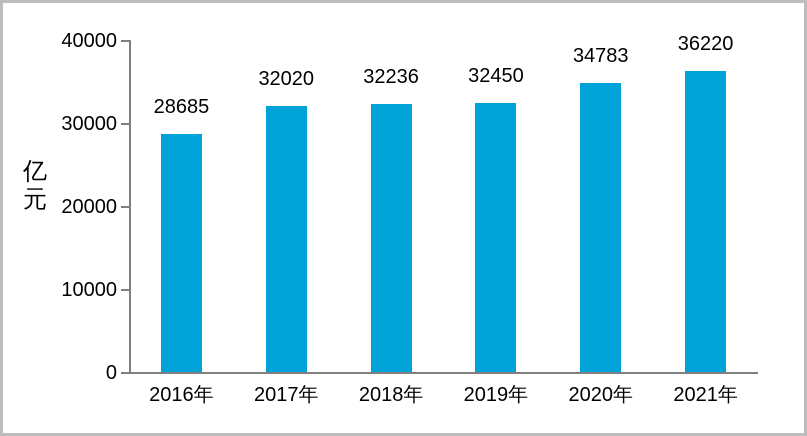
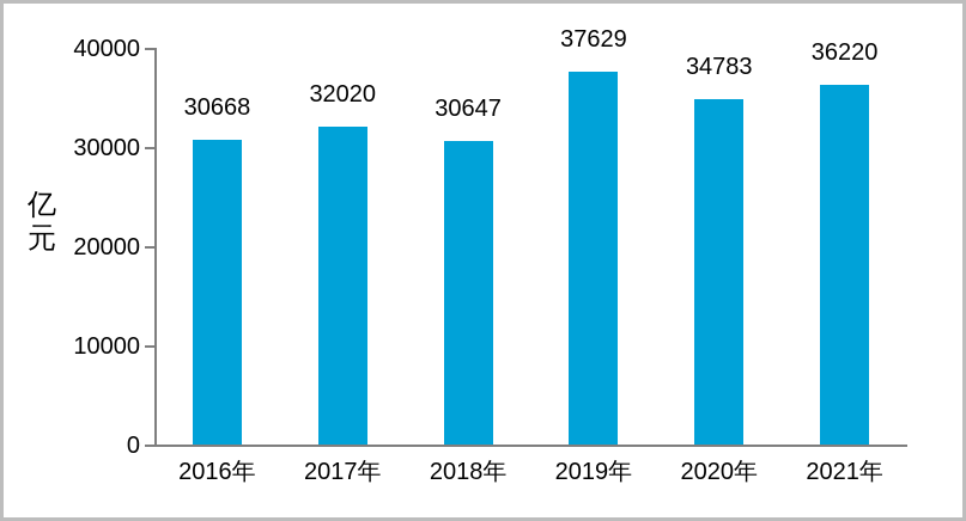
2016年: 28685 -> 30668
2018年: 32236 -> 30647
2019年: 32450 -> 37629
